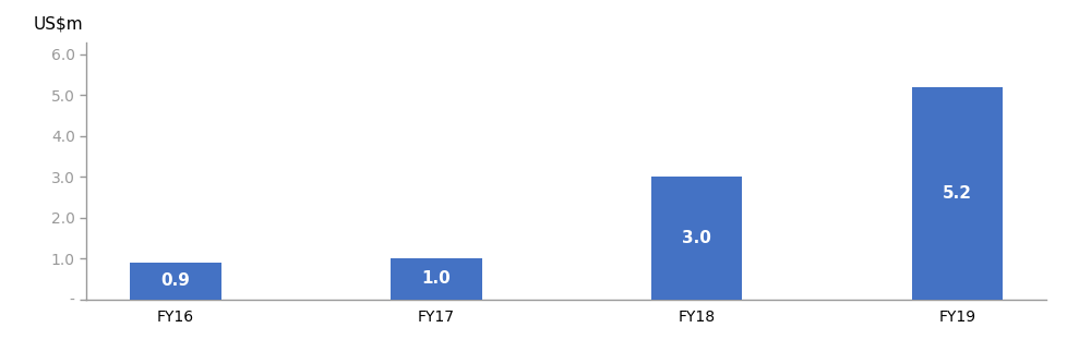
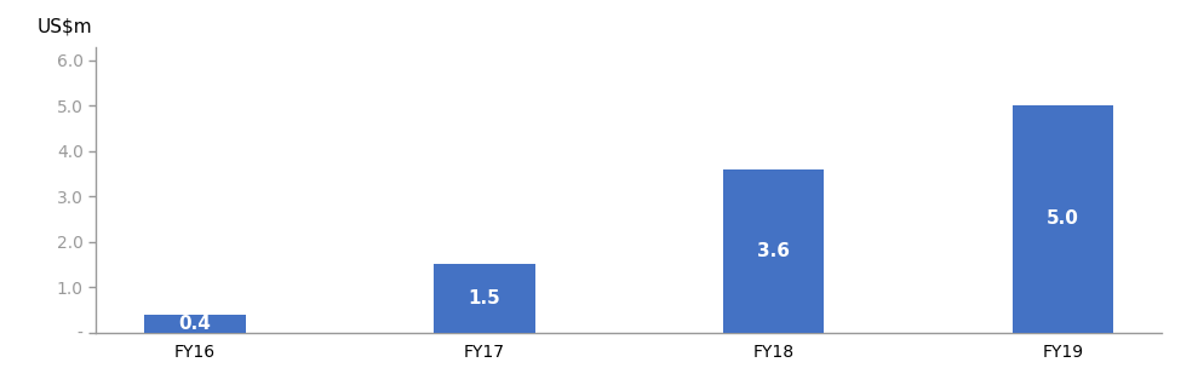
FY16: 0.9 -> 0.4
FY17: 1.0 -> 1.5
FY18: 3.0 -> 3.6
FY19: 5.2 -> 5.0
